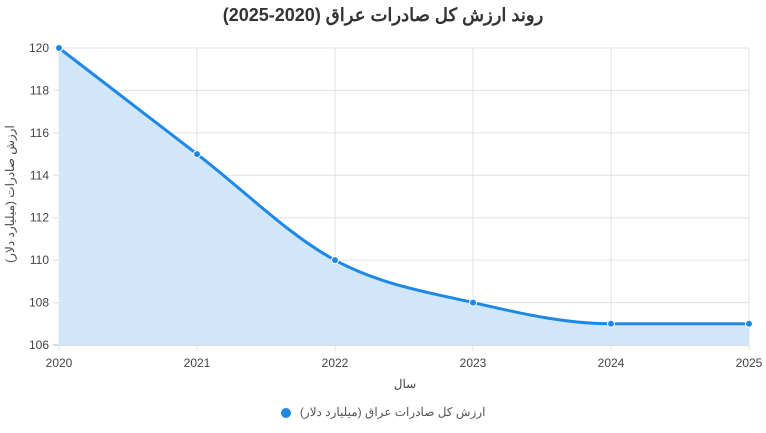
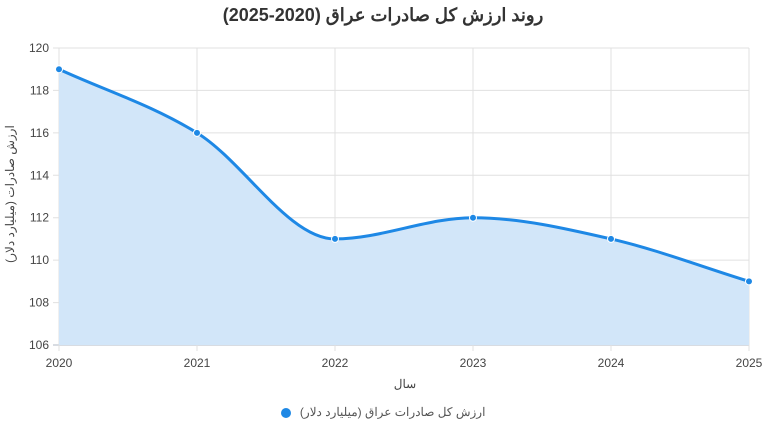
2020: 120 -> 119
2021: 115 -> 116
2022: 110 -> 111
2023: 108 -> 112
2024: 107 -> 111
2025: 107 -> 109
